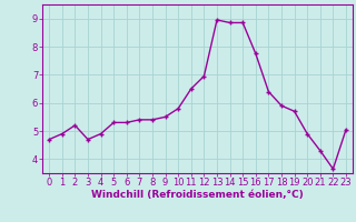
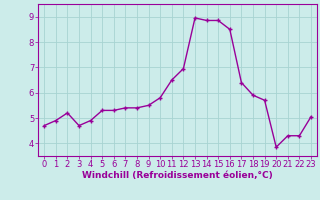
16: 7.75 -> 8.50
20: 4.90 -> 3.85
22: 3.65 -> 4.30
